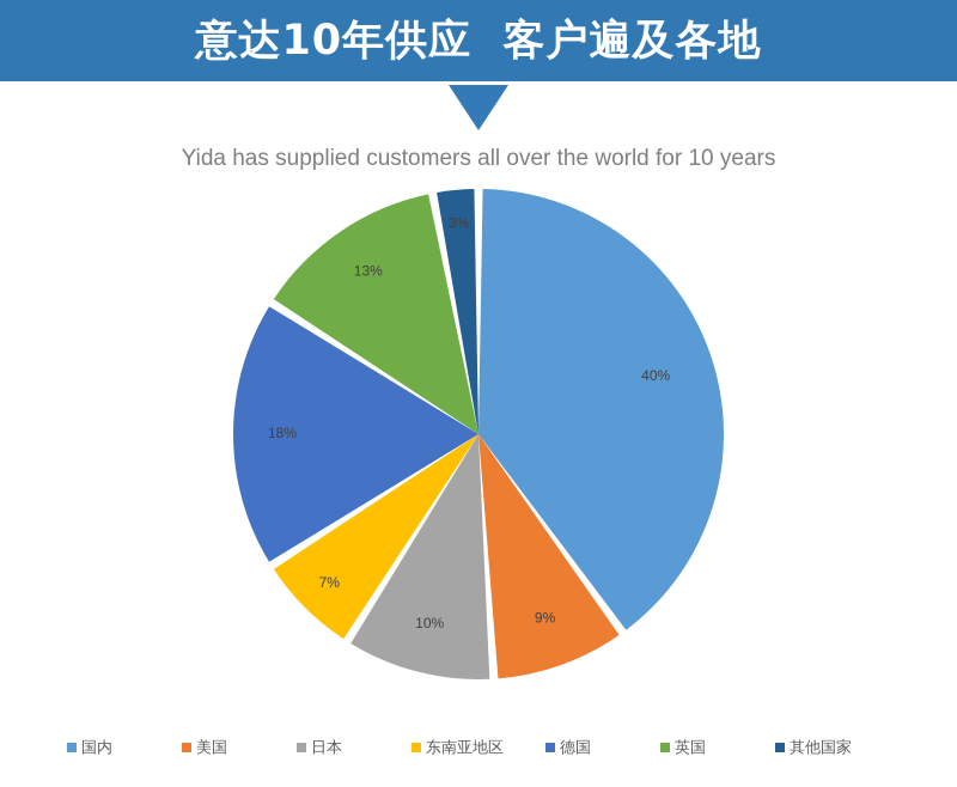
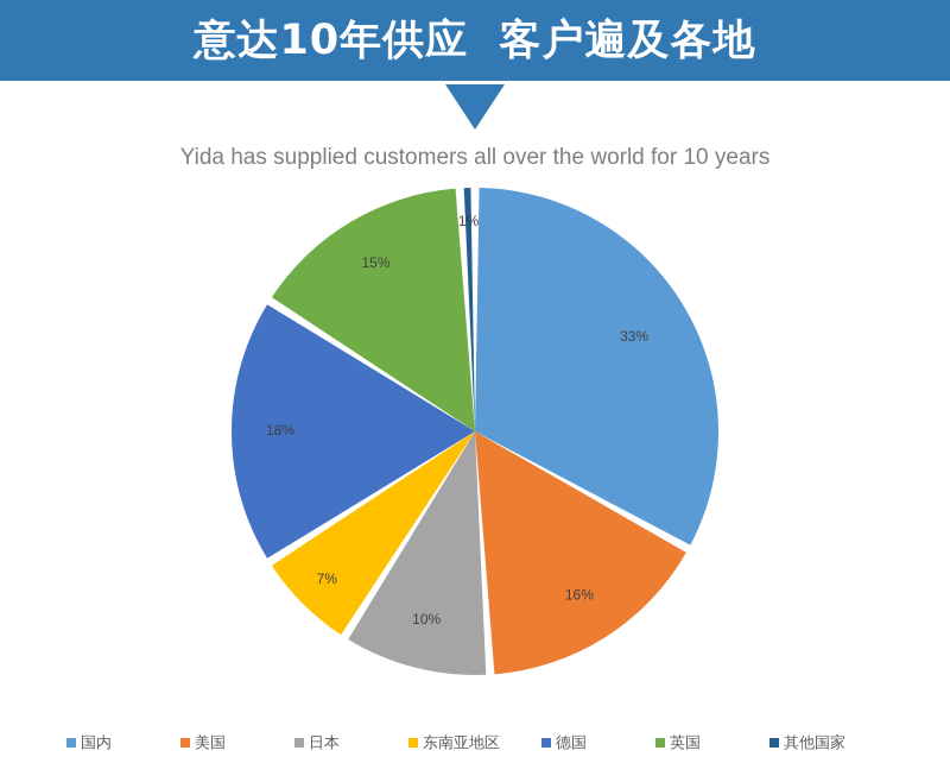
国内: 40% -> 33%
美国: 9% -> 16%
英国: 13% -> 15%
其他国家: 3% -> 1%
